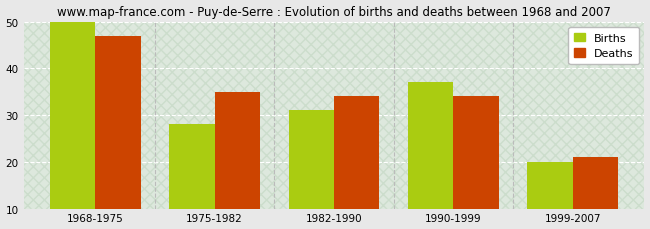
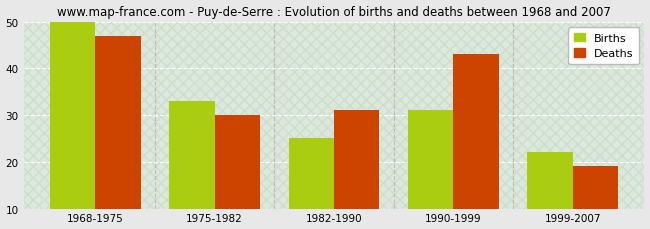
Births/1975-1982: 28 -> 33
Deaths/1975-1982: 35 -> 30
Births/1982-1990: 31 -> 25
Deaths/1982-1990: 34 -> 31
Births/1990-1999: 37 -> 31
Deaths/1990-1999: 34 -> 43
Births/1999-2007: 20 -> 22
Deaths/1999-2007: 21 -> 19
